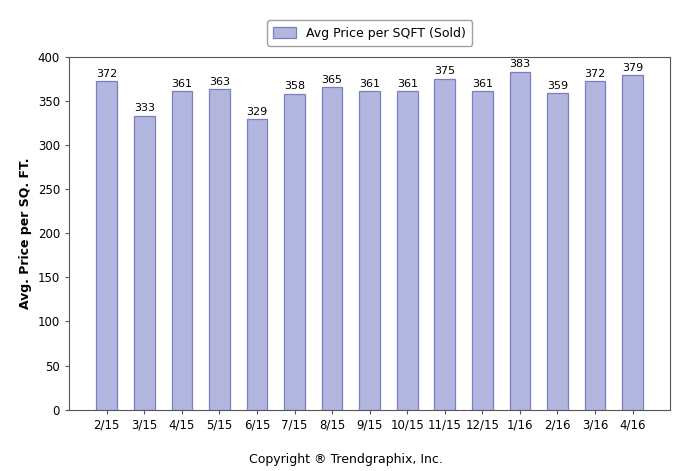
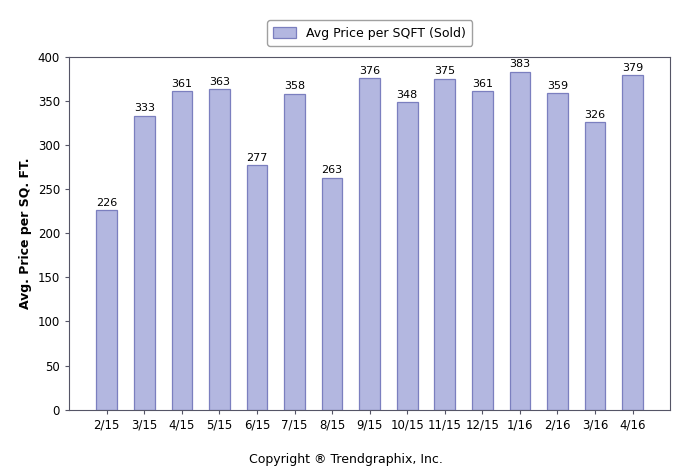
2/15: 372 -> 226
6/15: 329 -> 277
8/15: 365 -> 263
9/15: 361 -> 376
10/15: 361 -> 348
3/16: 372 -> 326
